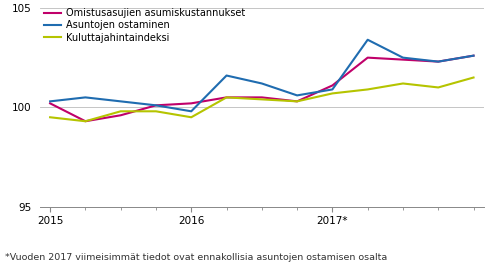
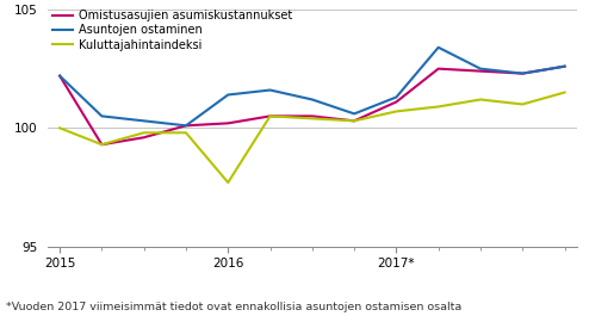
Omistusasujien asumiskustannukset/2015: 100.2 -> 102.2
Asuntojen ostaminen/2015: 100.3 -> 102.2
Kuluttajahintaindeksi/2015: 99.5 -> 100.0
Asuntojen ostaminen/2016: 99.8 -> 101.4
Kuluttajahintaindeksi/2016: 99.5 -> 97.7
Asuntojen ostaminen/2017*: 100.9 -> 101.3
